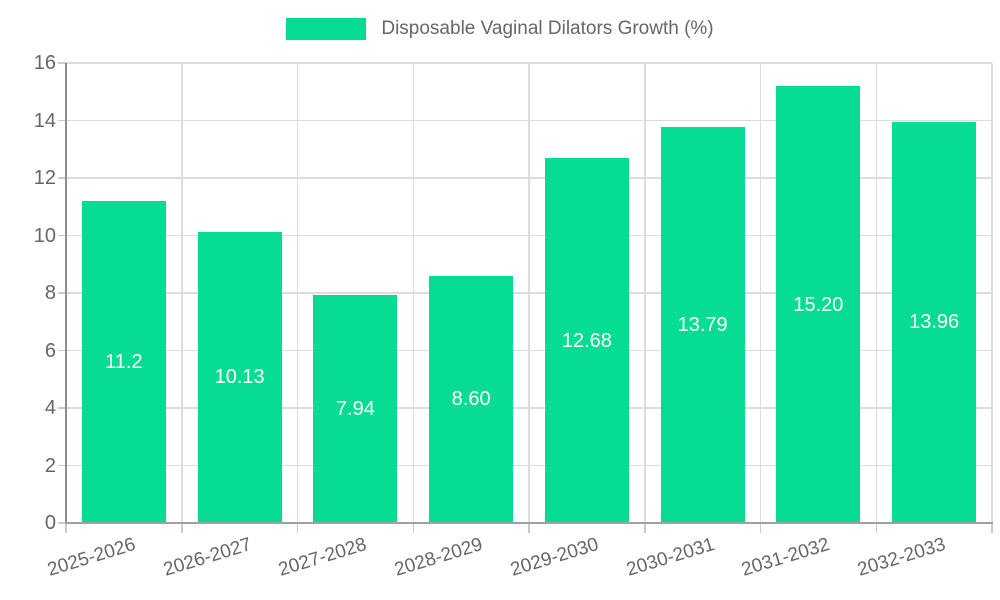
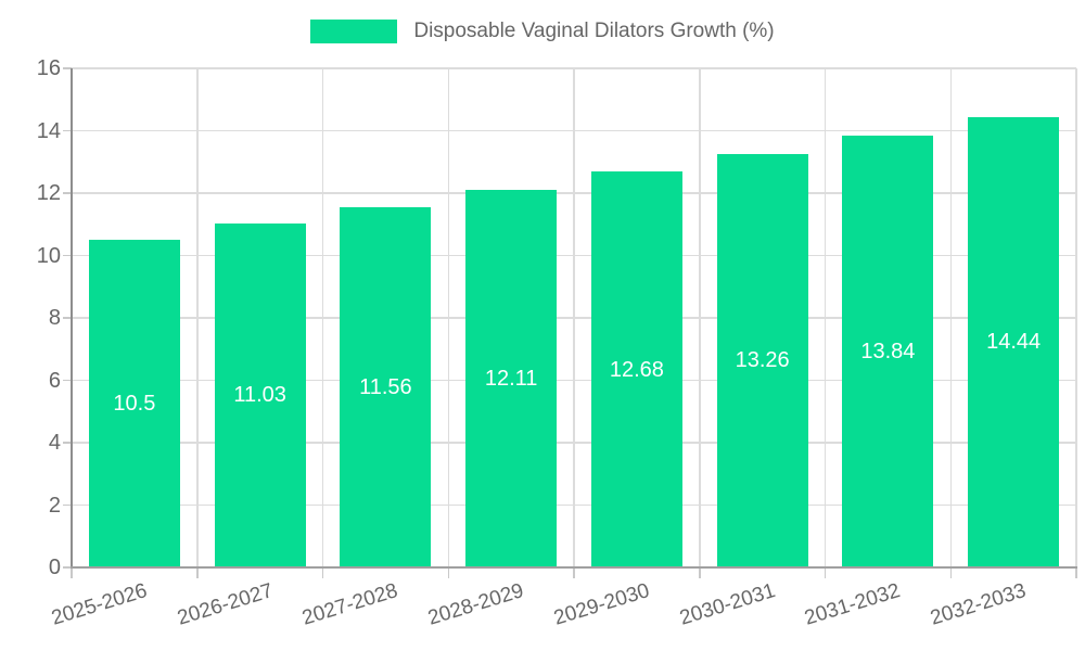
2025-2026: 11.2 -> 10.5
2026-2027: 10.13 -> 11.03
2027-2028: 7.94 -> 11.56
2028-2029: 8.60 -> 12.11
2030-2031: 13.79 -> 13.26
2031-2032: 15.20 -> 13.84
2032-2033: 13.96 -> 14.44
